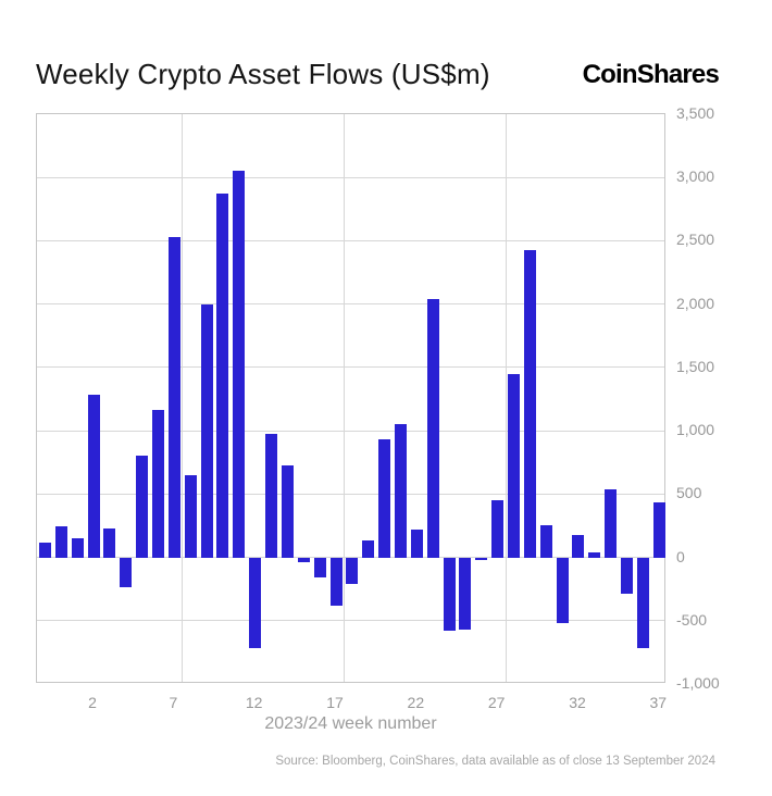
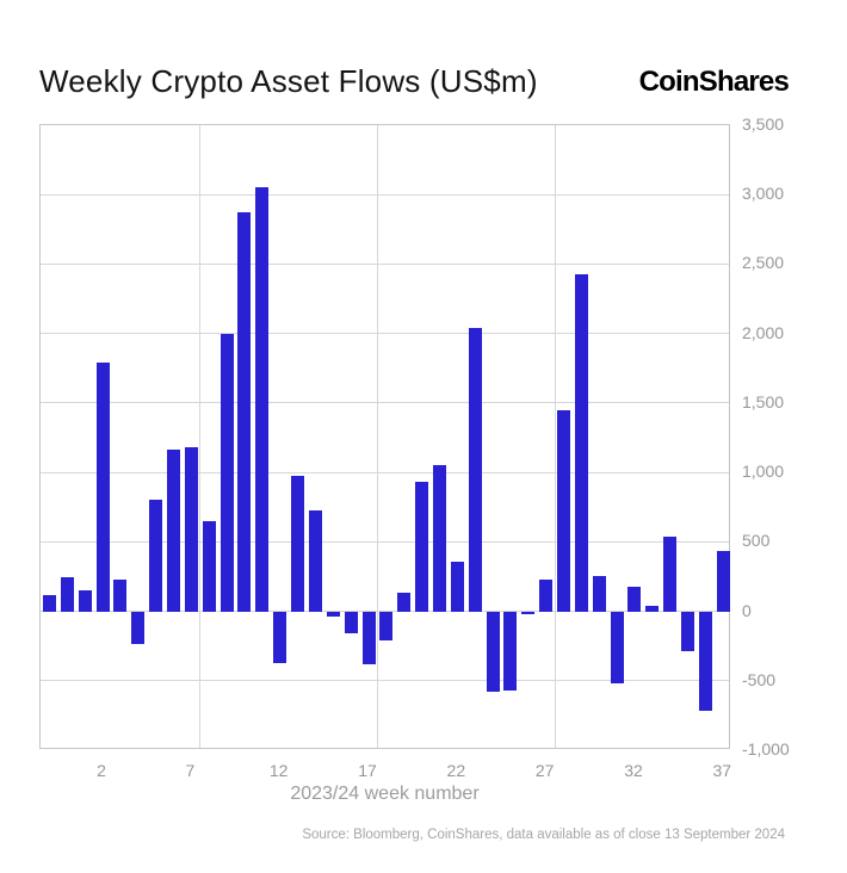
2: 1280 -> 1790
7: 2530 -> 1180
12: -720 -> -370
22: 220 -> 360
27: 450 -> 230
